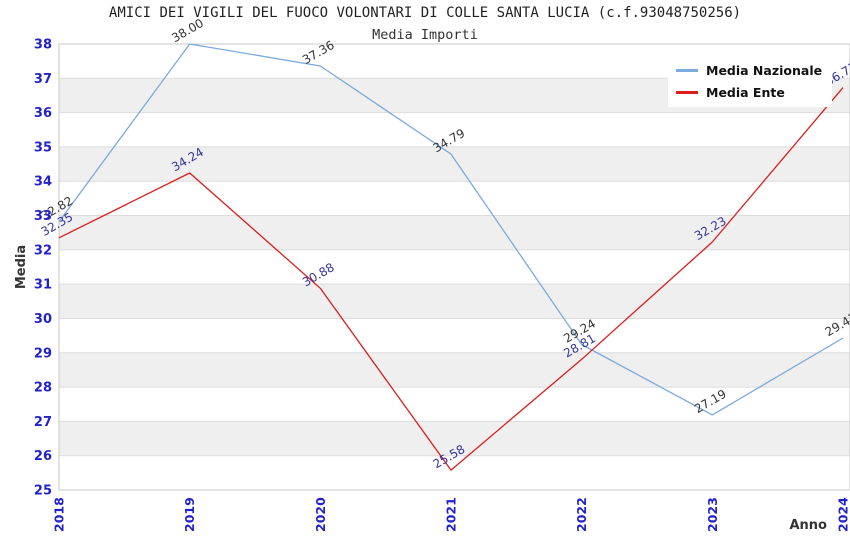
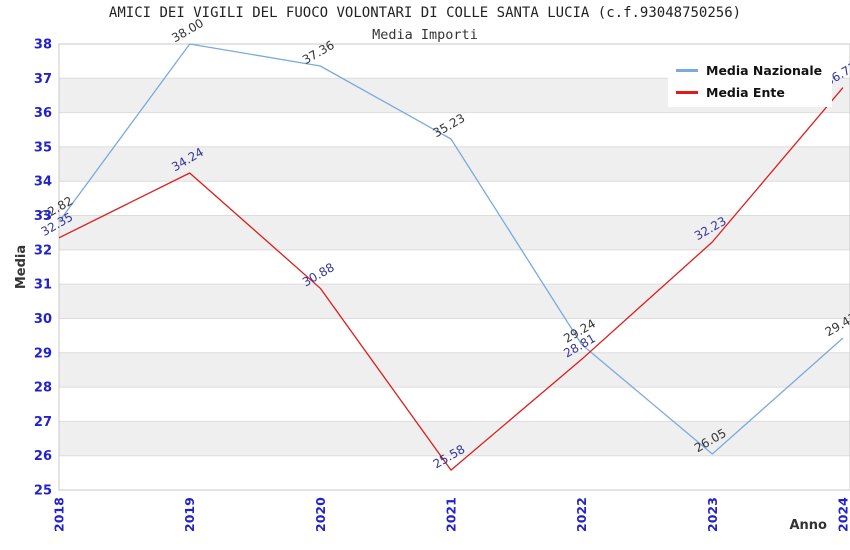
Media Nazionale/2021: 34.79 -> 35.23
Media Nazionale/2023: 27.19 -> 26.05
